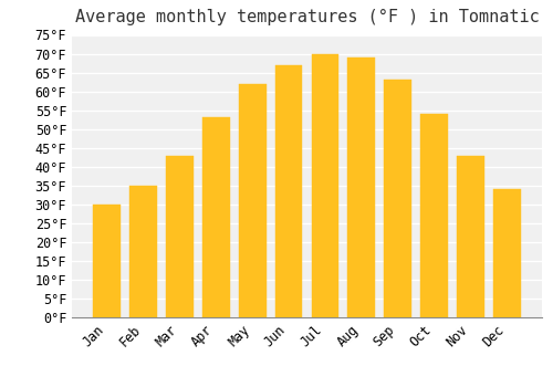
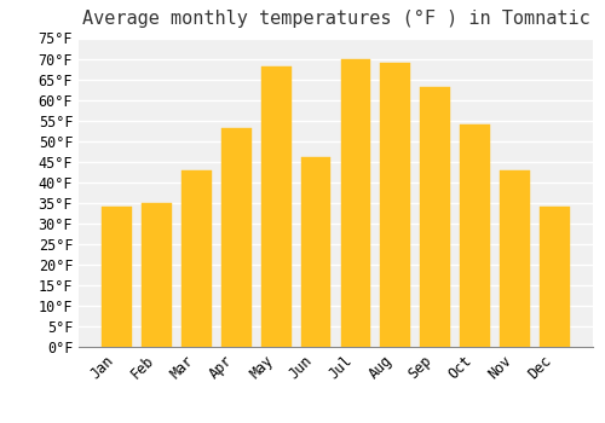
Jan: 30°F -> 34°F
May: 62°F -> 68°F
Jun: 67°F -> 46°F
